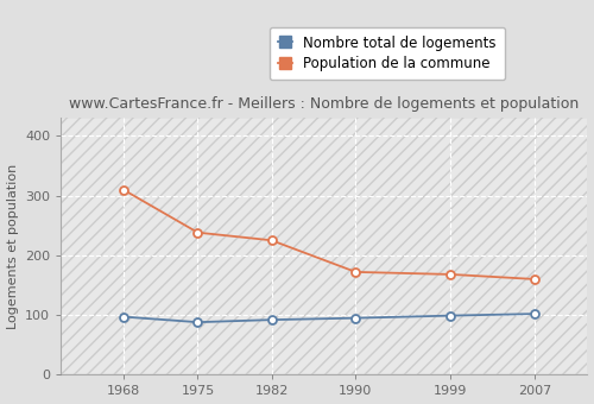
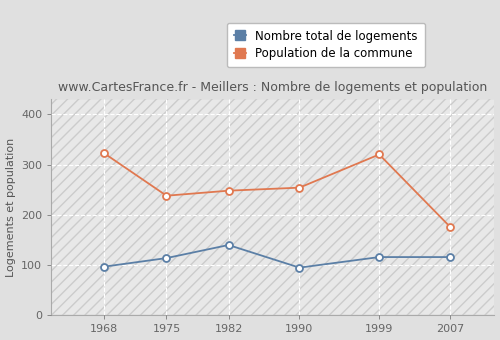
Population de la commune/1968: 309 -> 322
Nombre total de logements/1975: 88 -> 114
Nombre total de logements/1982: 92 -> 140
Population de la commune/1982: 225 -> 248
Population de la commune/1990: 172 -> 254
Nombre total de logements/1999: 99 -> 116
Population de la commune/1999: 168 -> 320
Nombre total de logements/2007: 102 -> 116
Population de la commune/2007: 160 -> 176
